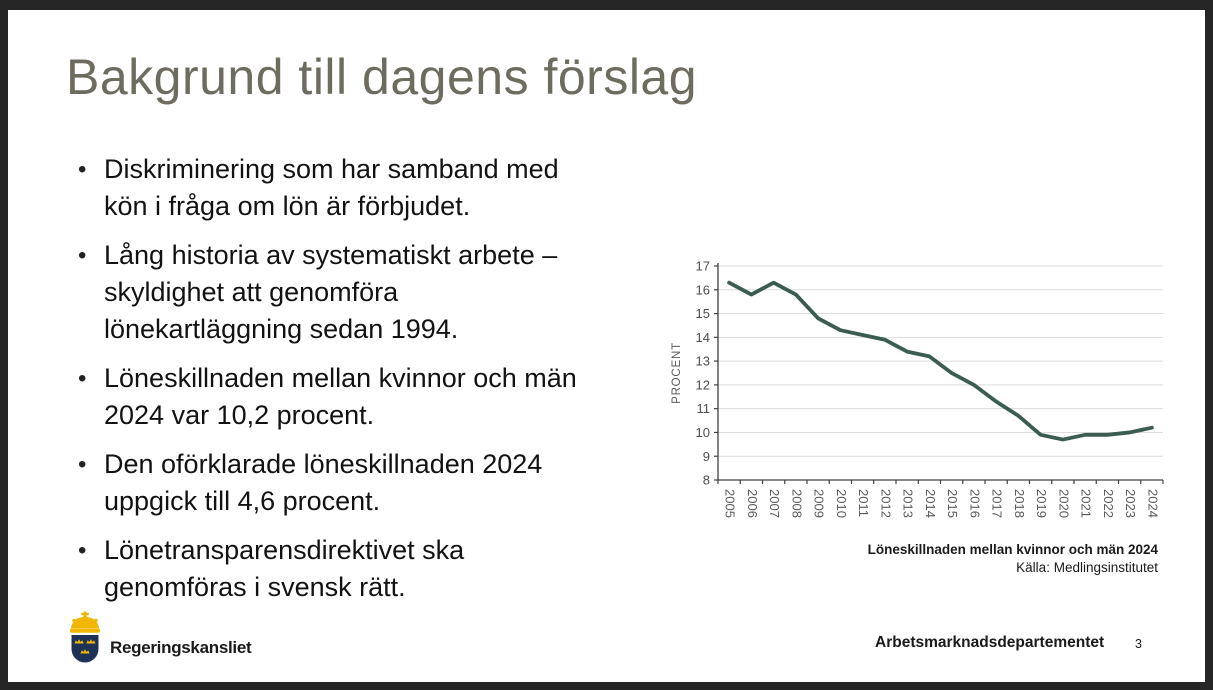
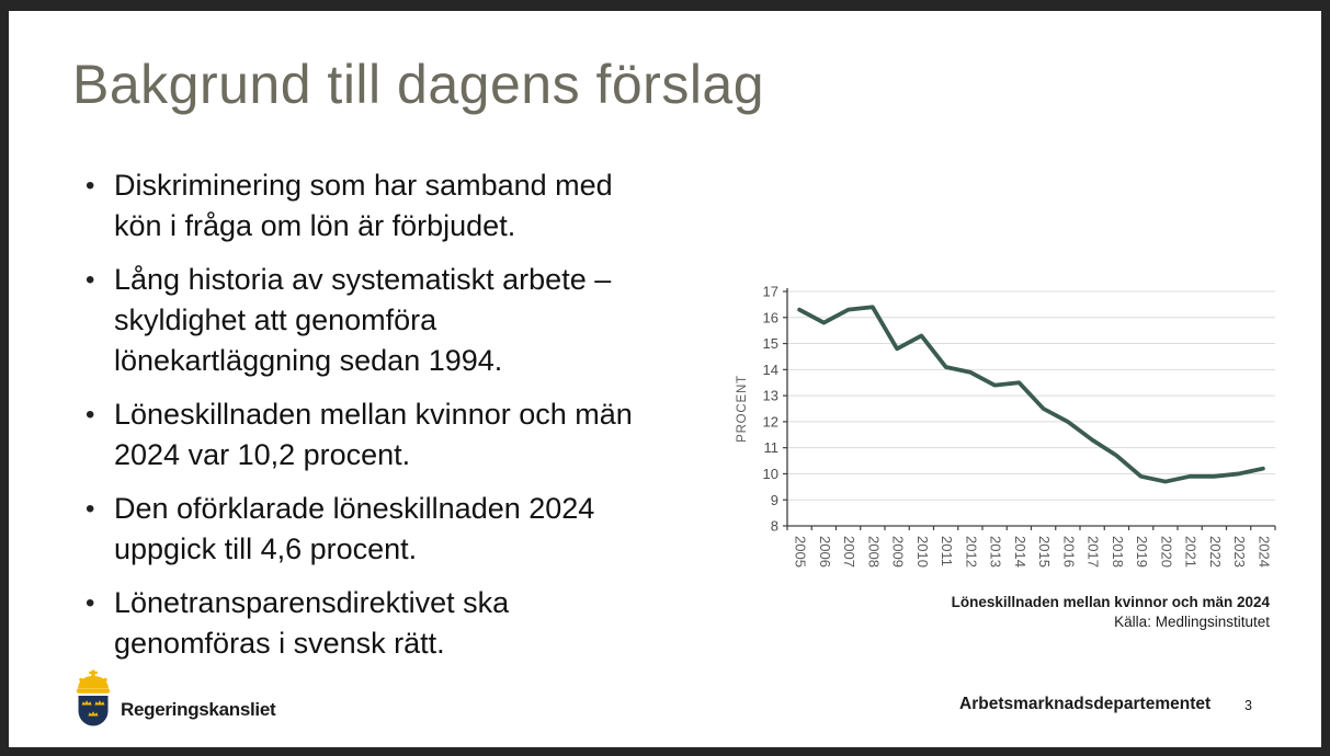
2008: 15.8 -> 16.4
2010: 14.3 -> 15.3
2014: 13.2 -> 13.5
